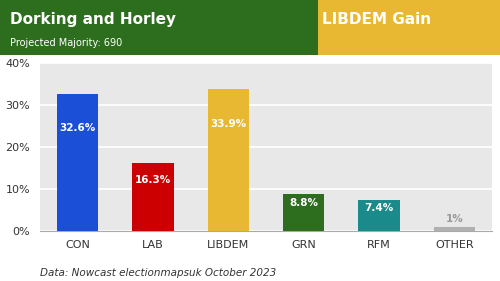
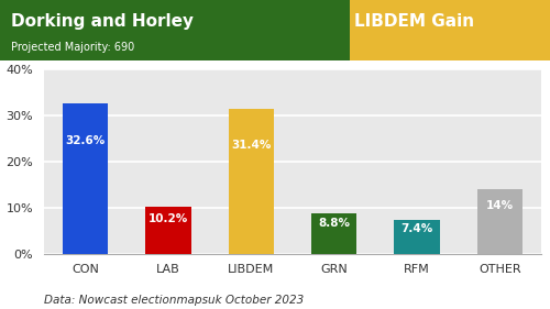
LAB: 16.3% -> 10.2%
LIBDEM: 33.9% -> 31.4%
OTHER: 1% -> 14%
